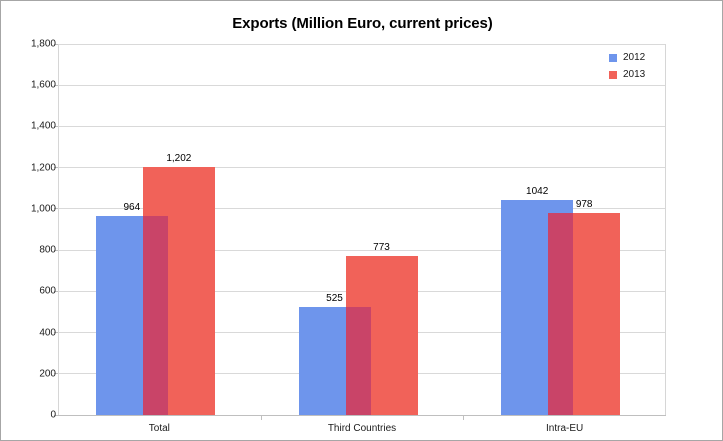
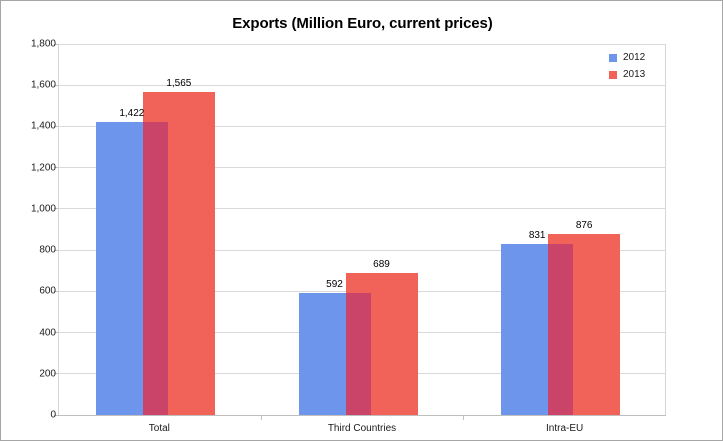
2012/Total: 964 -> 1,422
2013/Total: 1,202 -> 1,565
2012/Third Countries: 525 -> 592
2013/Third Countries: 773 -> 689
2012/Intra-EU: 1042 -> 831
2013/Intra-EU: 978 -> 876
